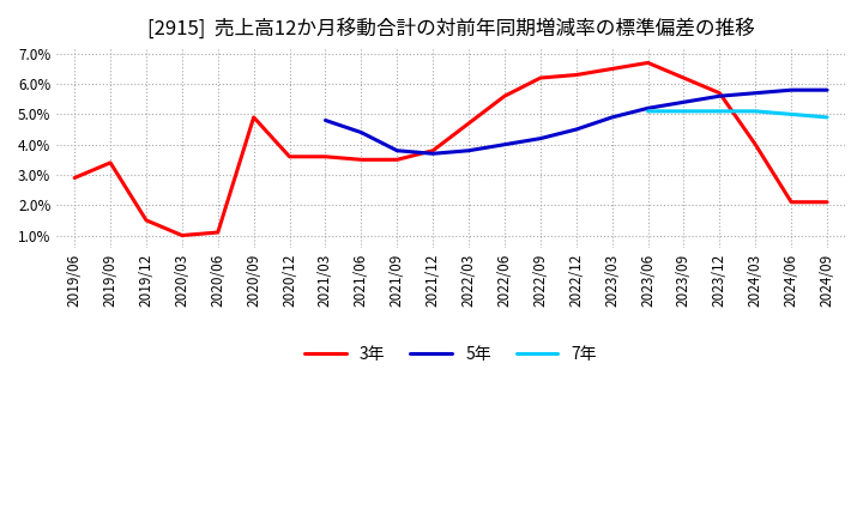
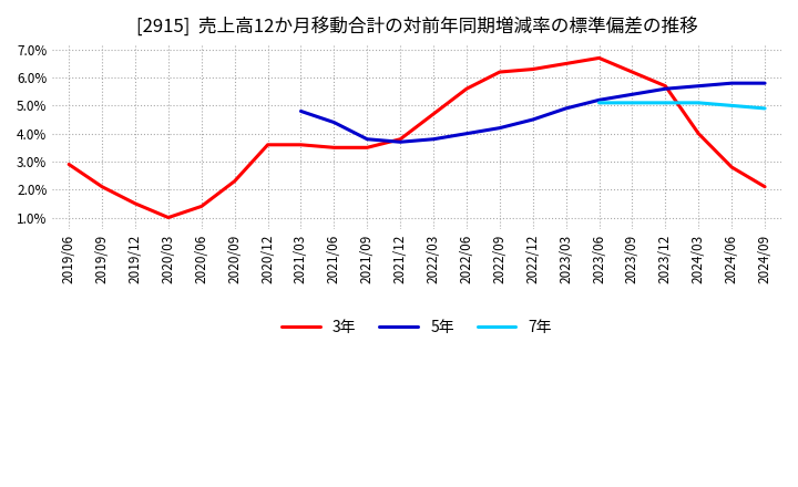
3年/2019/09: 3.4% -> 2.1%
3年/2020/06: 1.1% -> 1.4%
3年/2020/09: 4.9% -> 2.3%
3年/2024/06: 2.1% -> 2.8%
